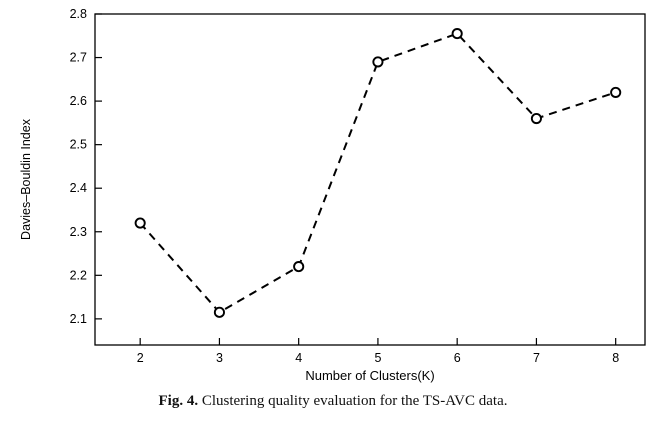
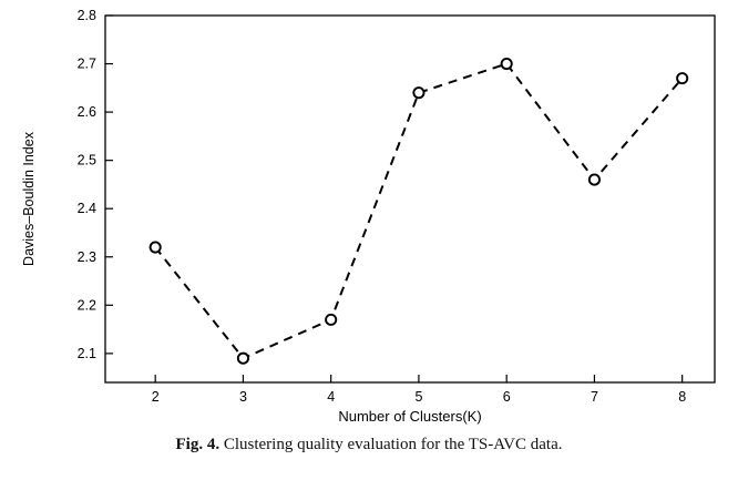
3: 2.12 -> 2.09
4: 2.22 -> 2.17
5: 2.69 -> 2.64
6: 2.75 -> 2.70
7: 2.56 -> 2.46
8: 2.62 -> 2.67
